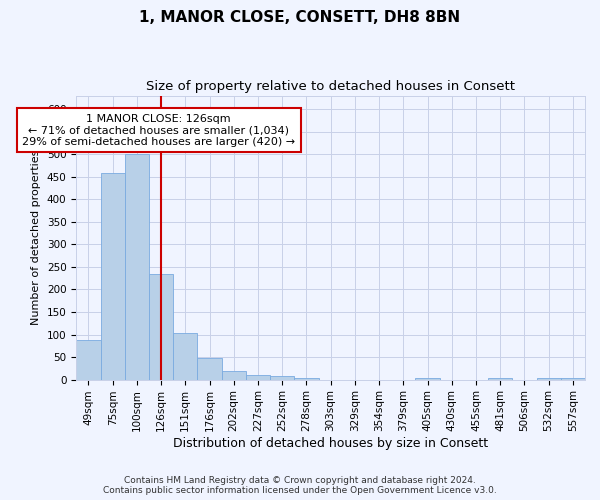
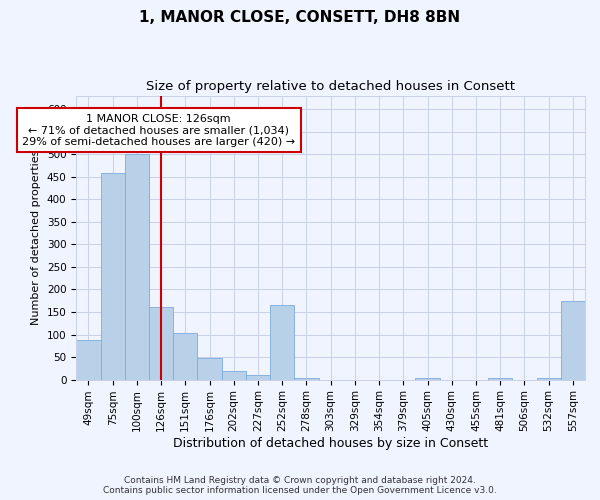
126sqm: 234 -> 160
252sqm: 7 -> 165
557sqm: 4 -> 175
